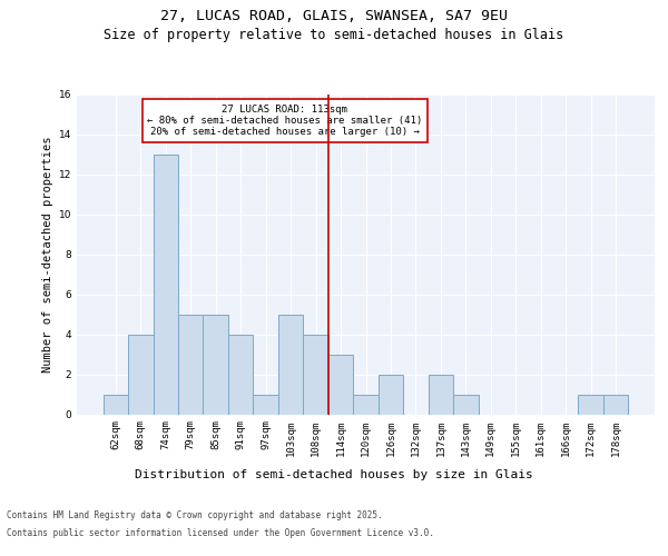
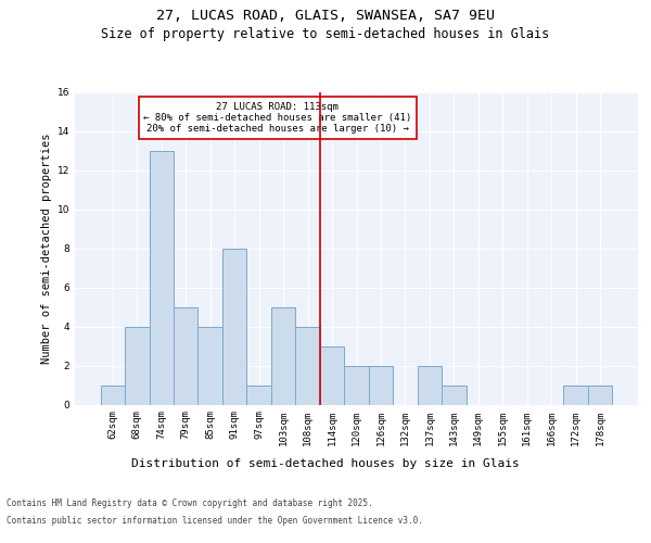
85sqm: 5 -> 4
91sqm: 4 -> 8
120sqm: 1 -> 2
